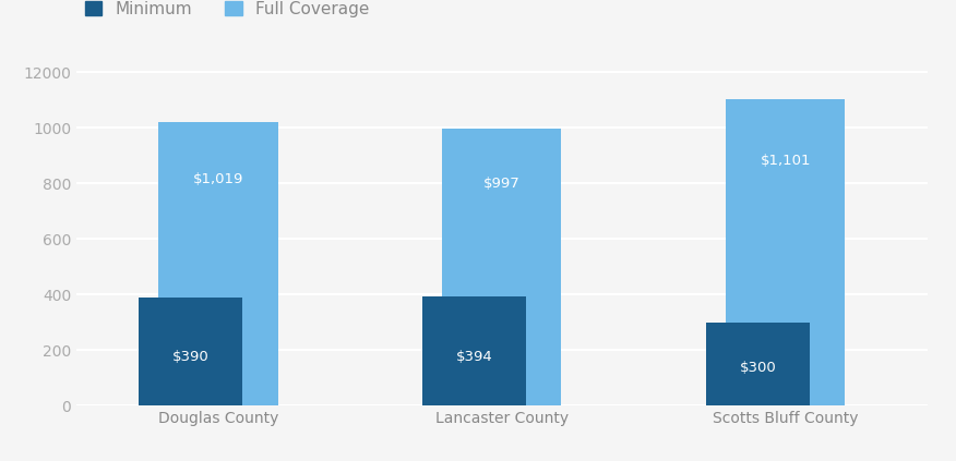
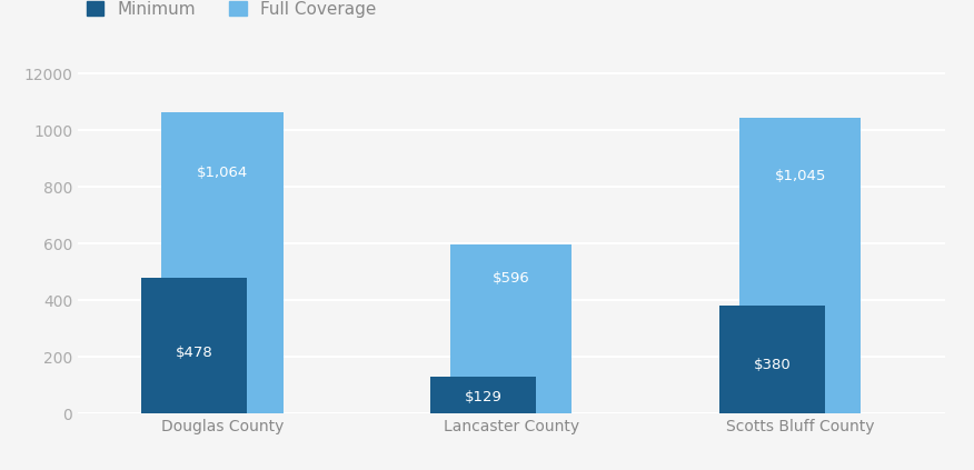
Minimum/Douglas County: $390 -> $478
Full Coverage/Douglas County: $1,019 -> $1,064
Minimum/Lancaster County: $394 -> $129
Full Coverage/Lancaster County: $997 -> $596
Minimum/Scotts Bluff County: $300 -> $380
Full Coverage/Scotts Bluff County: $1,101 -> $1,045
